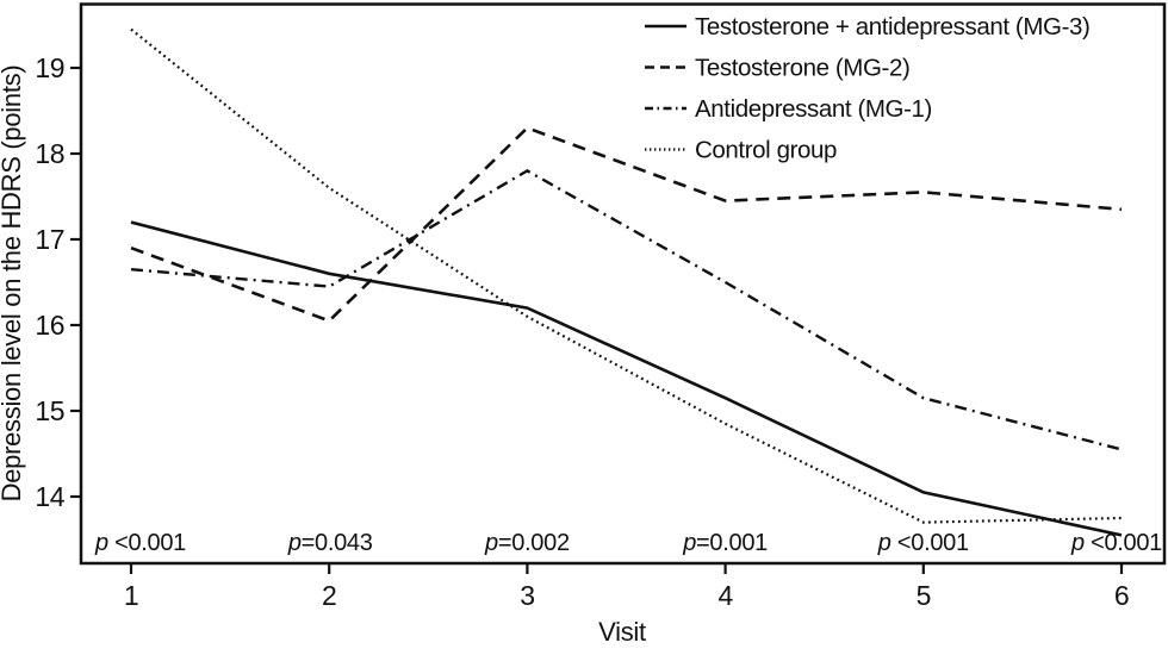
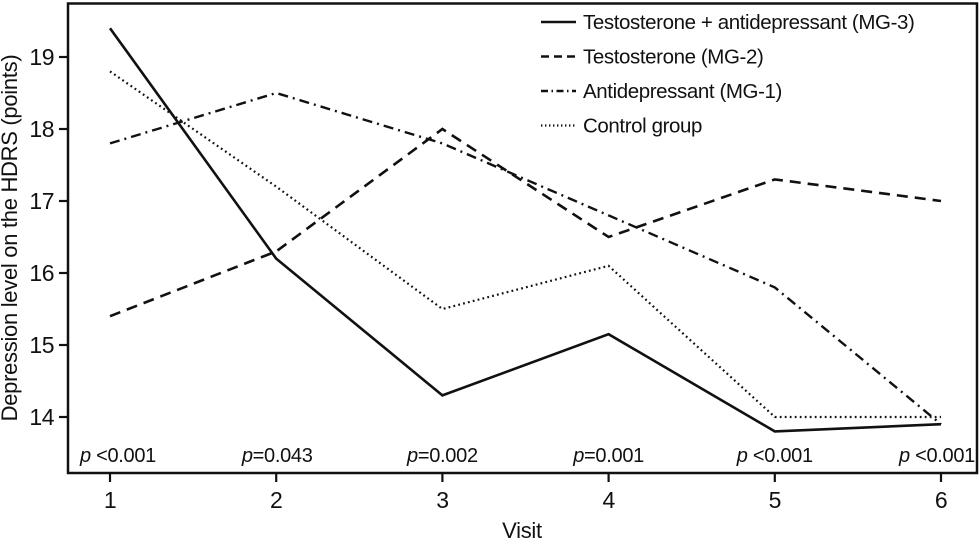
Testosterone + antidepressant (MG-3)/1: 17.2 -> 19.4
Testosterone (MG-2)/1: 16.9 -> 15.4
Antidepressant (MG-1)/1: 16.6 -> 17.8
Control group/1: 19.4 -> 18.8
Testosterone + antidepressant (MG-3)/2: 16.6 -> 16.2
Testosterone (MG-2)/2: 16.1 -> 16.3
Antidepressant (MG-1)/2: 16.4 -> 18.5
Control group/2: 17.6 -> 17.2
Testosterone + antidepressant (MG-3)/3: 16.2 -> 14.3
Testosterone (MG-2)/3: 18.3 -> 18.0
Control group/3: 16.1 -> 15.5
Testosterone (MG-2)/4: 17.4 -> 16.5
Antidepressant (MG-1)/4: 16.5 -> 16.8
Control group/4: 14.8 -> 16.1
Testosterone + antidepressant (MG-3)/5: 14.1 -> 13.8
Testosterone (MG-2)/5: 17.6 -> 17.3
Antidepressant (MG-1)/5: 15.2 -> 15.8
Control group/5: 13.7 -> 14.0
Testosterone + antidepressant (MG-3)/6: 13.6 -> 13.9
Testosterone (MG-2)/6: 17.4 -> 17.0
Antidepressant (MG-1)/6: 14.6 -> 13.9
Control group/6: 13.8 -> 14.0
